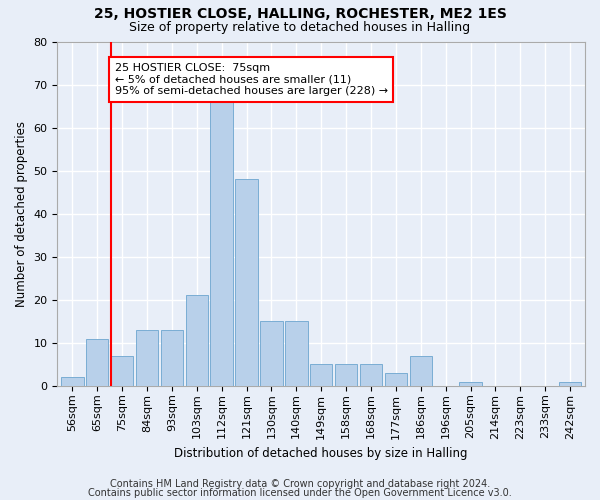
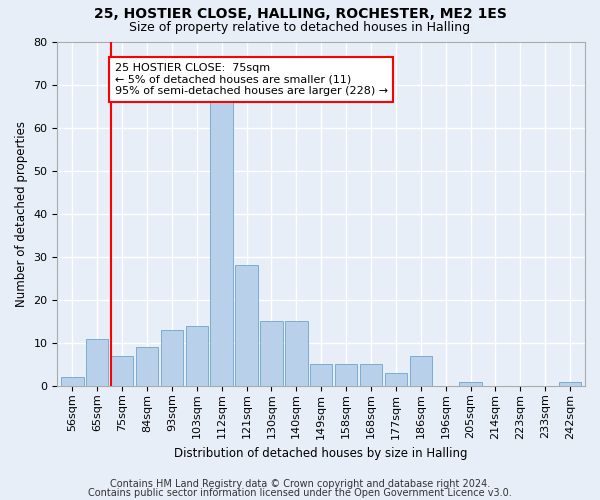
84sqm: 13 -> 9
103sqm: 21 -> 14
121sqm: 48 -> 28
